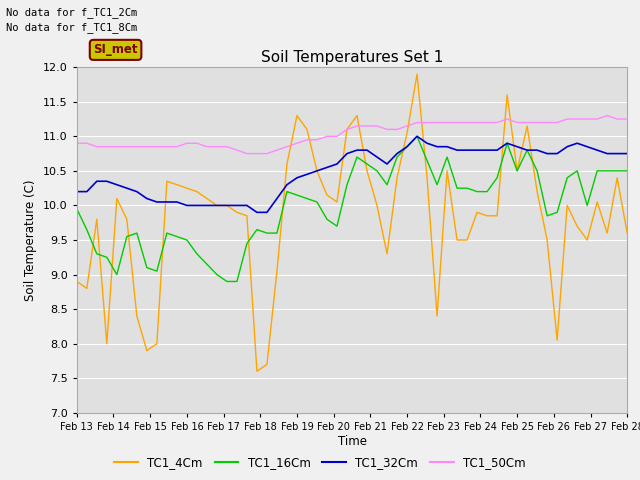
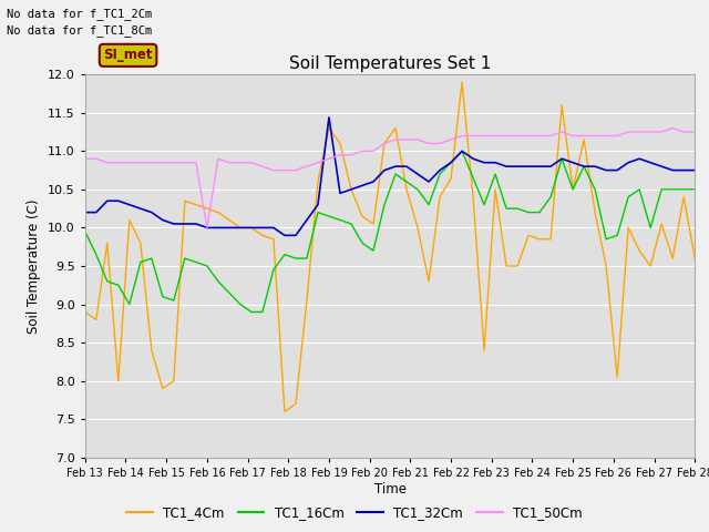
TC1_50Cm/Feb 16: 10.90 -> 10.00
TC1_32Cm/Feb 19: 10.40 -> 11.44
TC1_4Cm/Feb 22: 11.05 -> 10.64
